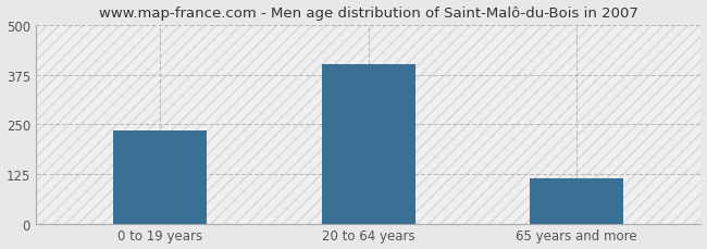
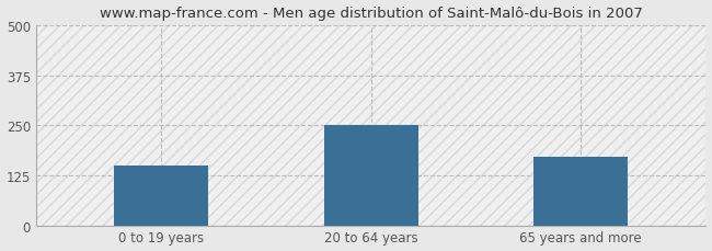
0 to 19 years: 235 -> 150
20 to 64 years: 400 -> 250
65 years and more: 113 -> 170
